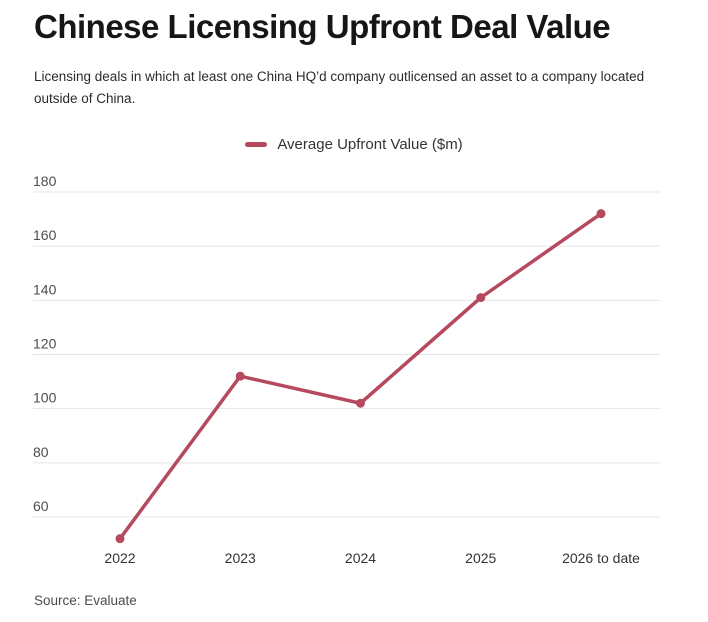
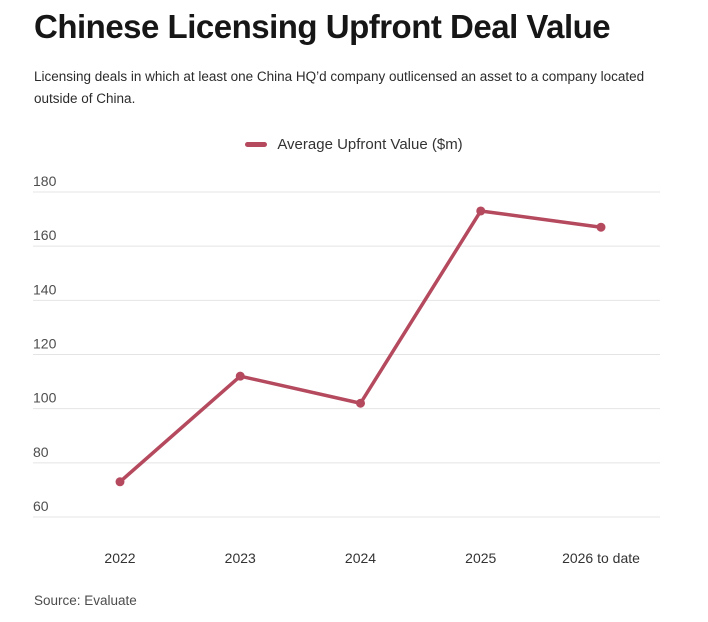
2022: 52 -> 73
2025: 141 -> 173
2026 to date: 172 -> 167
